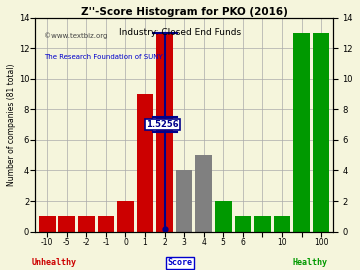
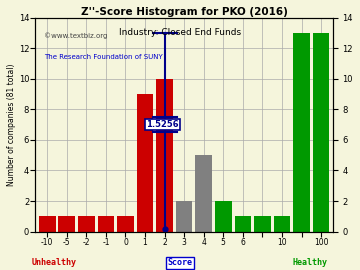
0: 2 -> 1
2: 13 -> 10
3: 4 -> 2
